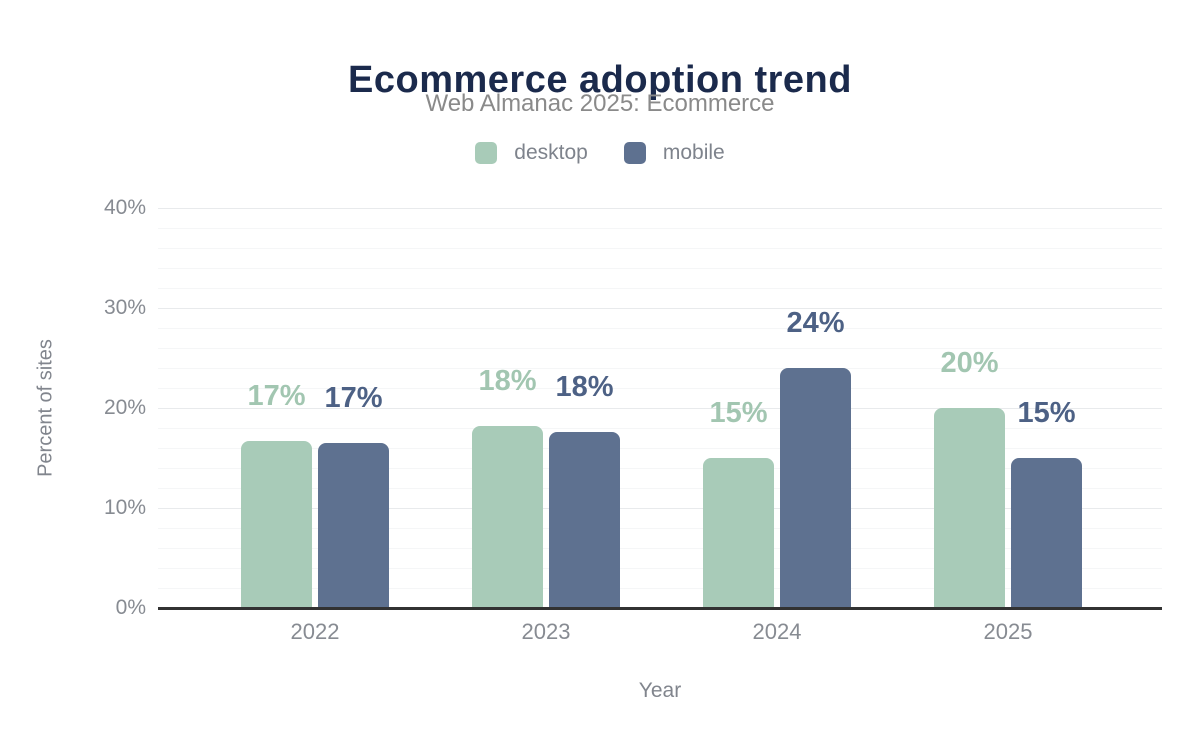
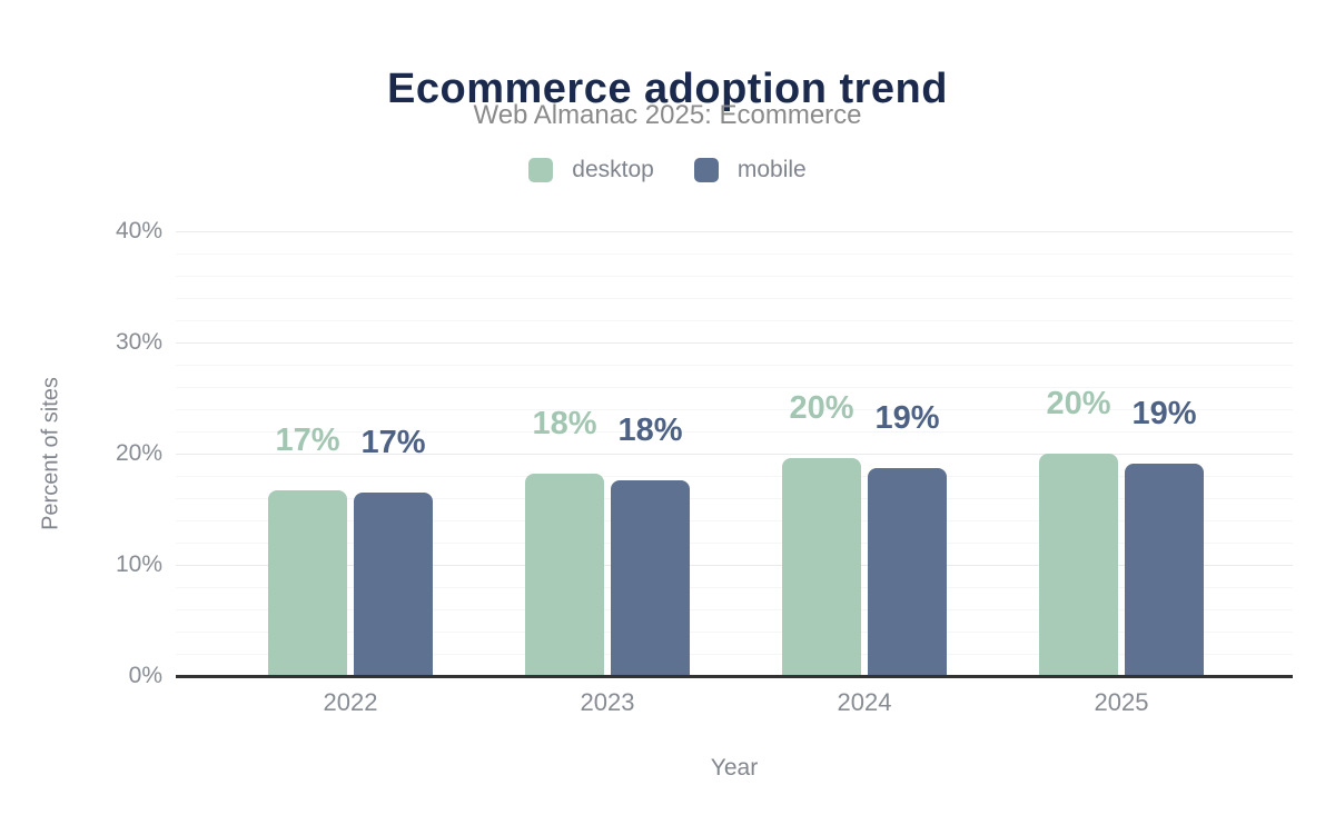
desktop/2024: 15% -> 20%
mobile/2024: 24% -> 19%
mobile/2025: 15% -> 19%
